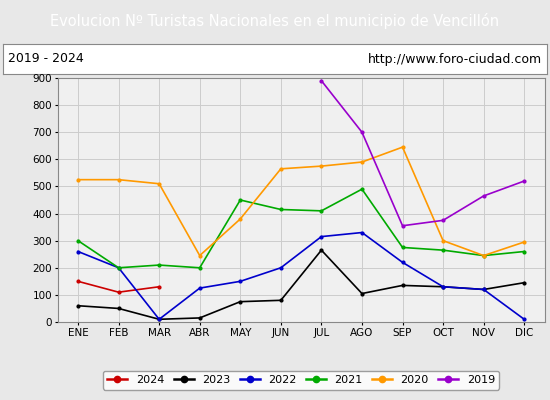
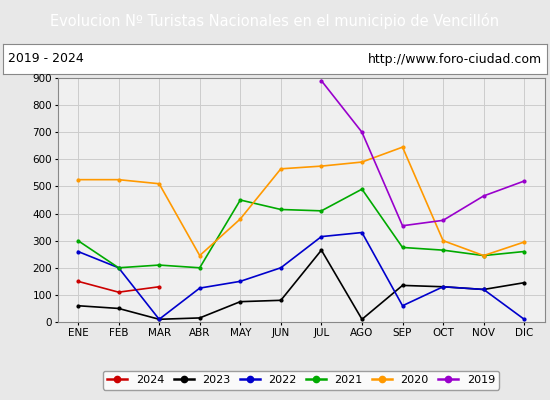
2023/AGO: 105 -> 10
2022/SEP: 220 -> 60
